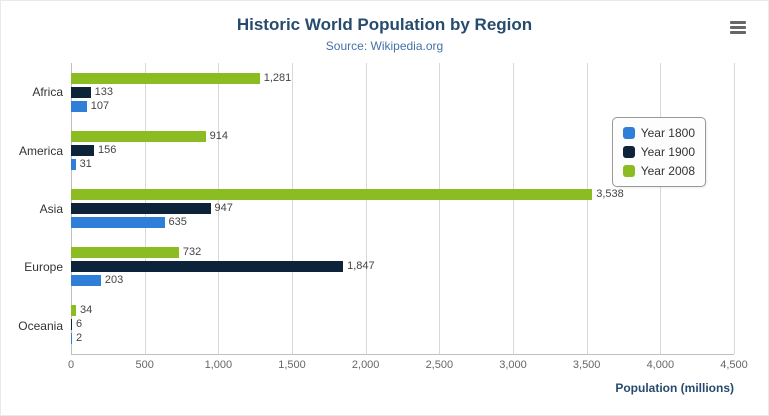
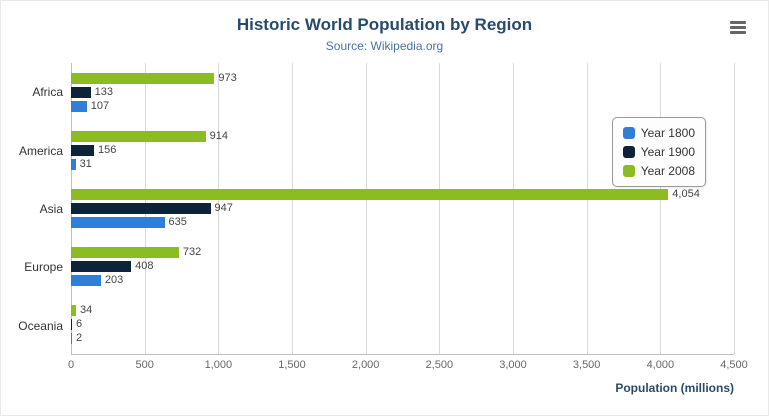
Year 2008/Africa: 1,281 -> 973
Year 2008/Asia: 3,538 -> 4,054
Year 1900/Europe: 1,847 -> 408
